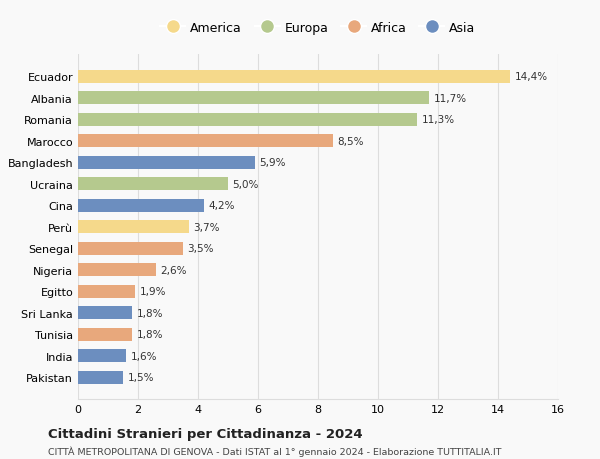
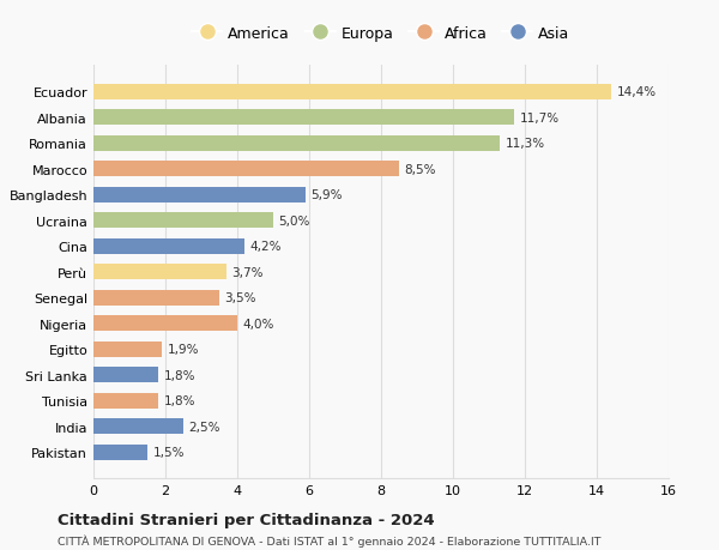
Nigeria: 2,6% -> 4,0%
India: 1,6% -> 2,5%
